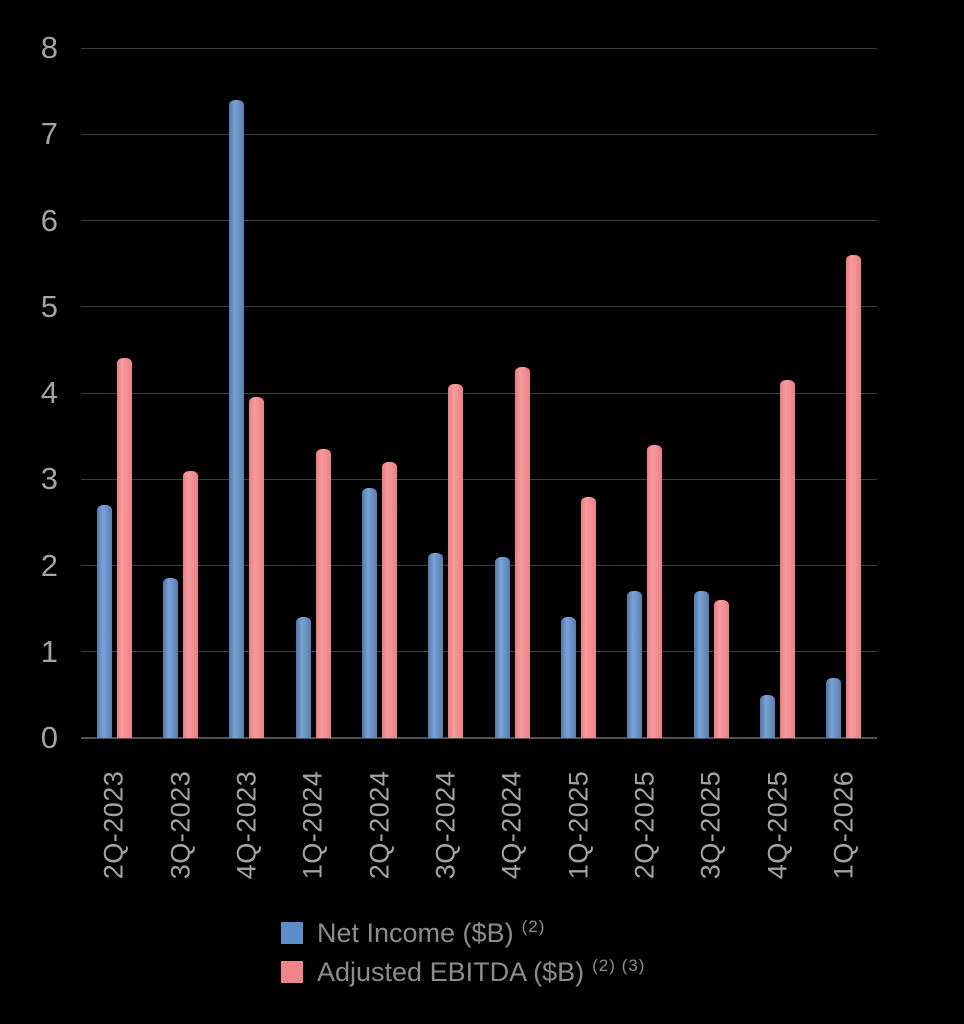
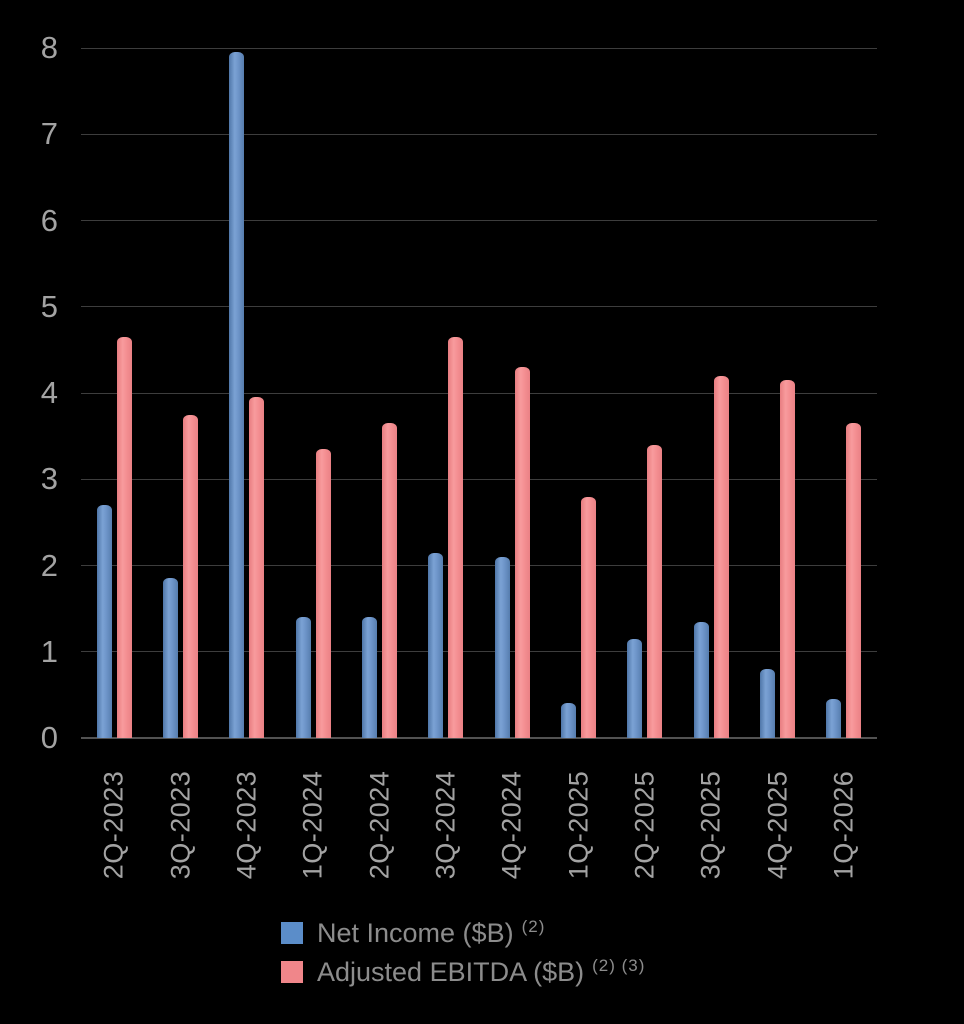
Adjusted EBITDA ($B)/2Q-2023: 4.4 -> 4.7
Adjusted EBITDA ($B)/3Q-2023: 3.1 -> 3.8
Net Income ($B)/4Q-2023: 7.4 -> 8.0
Net Income ($B)/2Q-2024: 2.9 -> 1.4
Adjusted EBITDA ($B)/2Q-2024: 3.2 -> 3.6
Adjusted EBITDA ($B)/3Q-2024: 4.1 -> 4.7
Net Income ($B)/1Q-2025: 1.4 -> 0.4
Net Income ($B)/2Q-2025: 1.7 -> 1.1
Net Income ($B)/3Q-2025: 1.7 -> 1.4
Adjusted EBITDA ($B)/3Q-2025: 1.6 -> 4.2
Net Income ($B)/4Q-2025: 0.5 -> 0.8
Net Income ($B)/1Q-2026: 0.7 -> 0.5
Adjusted EBITDA ($B)/1Q-2026: 5.6 -> 3.6
